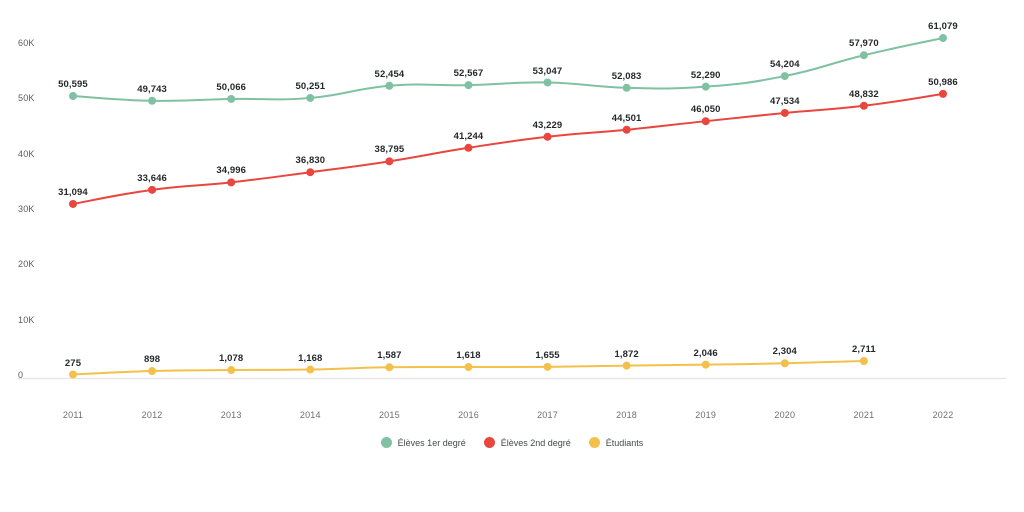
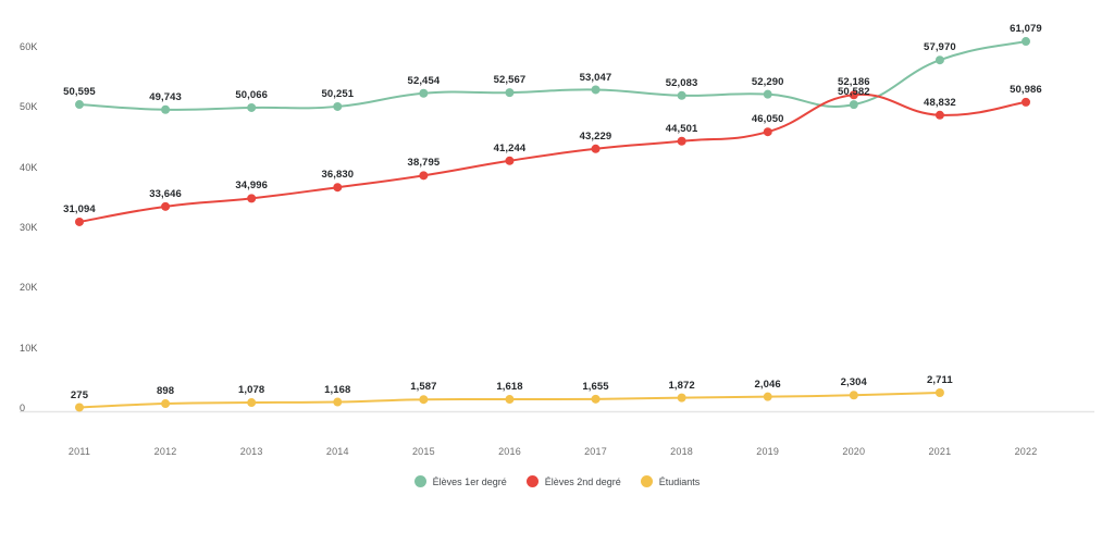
Élèves 1er degré/2020: 54,204 -> 50,582
Élèves 2nd degré/2020: 47,534 -> 52,186
